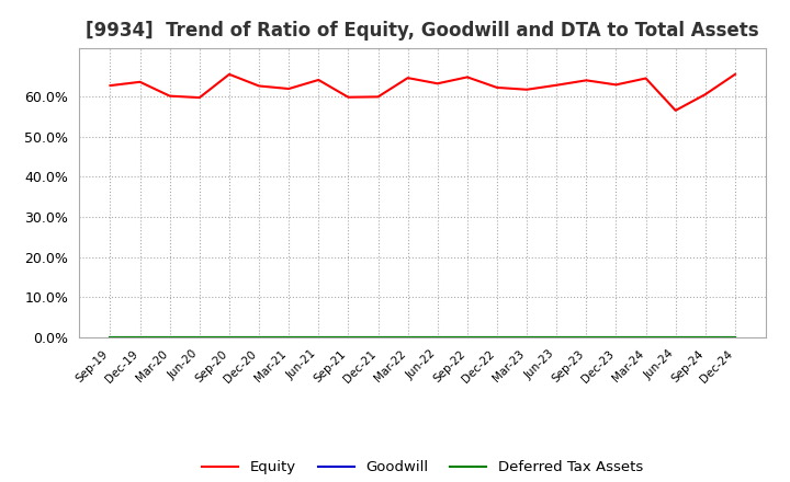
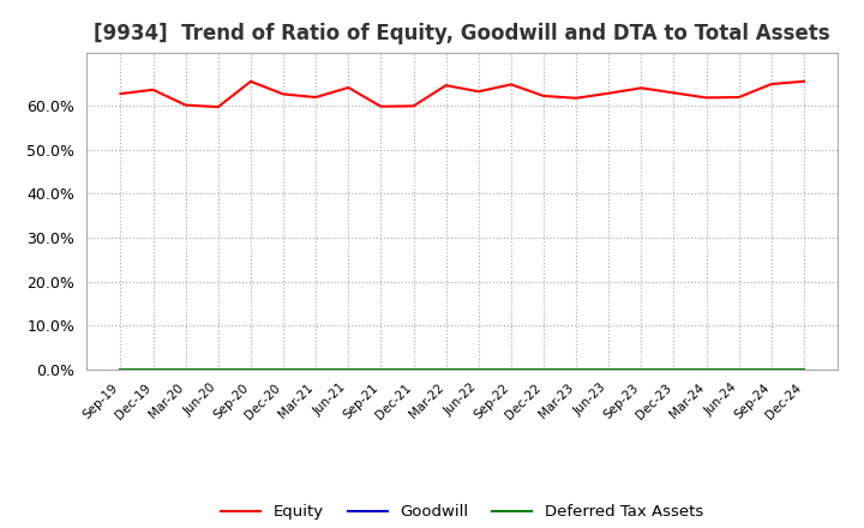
Equity/Mar-24: 64.5% -> 61.8%
Equity/Jun-24: 56.5% -> 61.9%
Equity/Sep-24: 60.5% -> 64.9%
